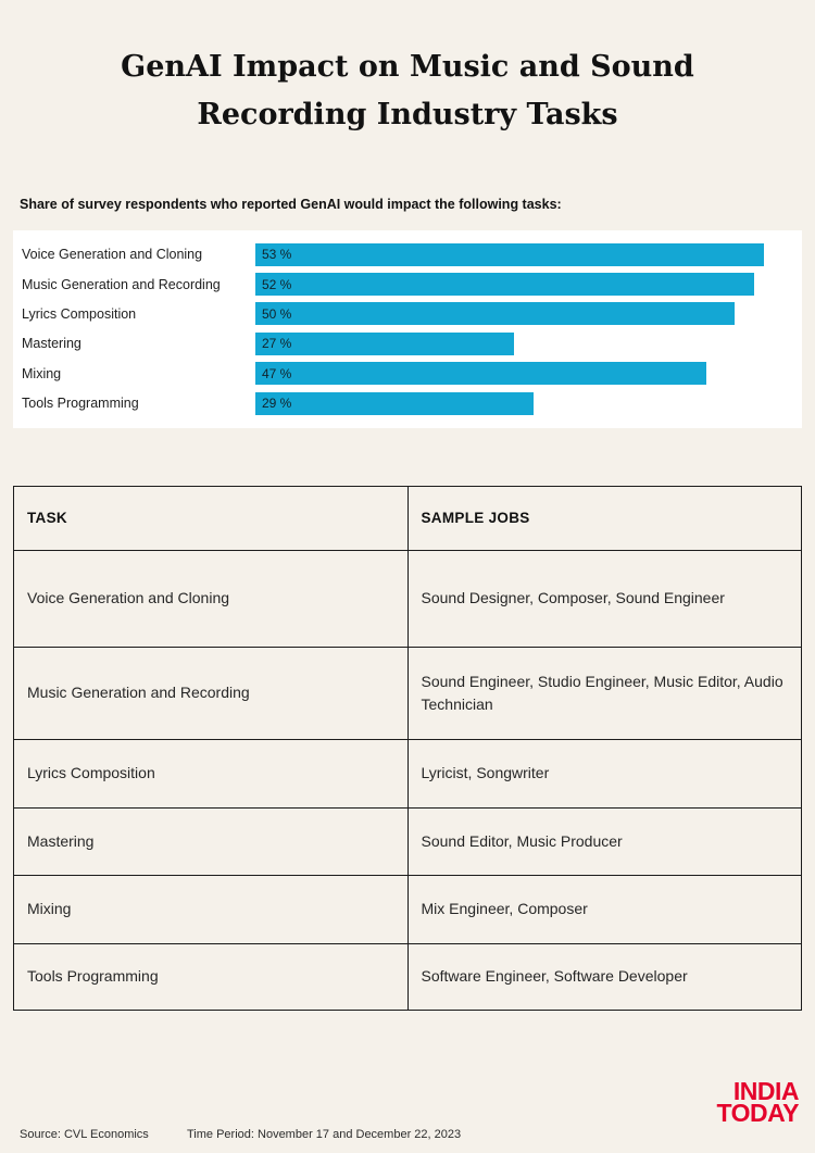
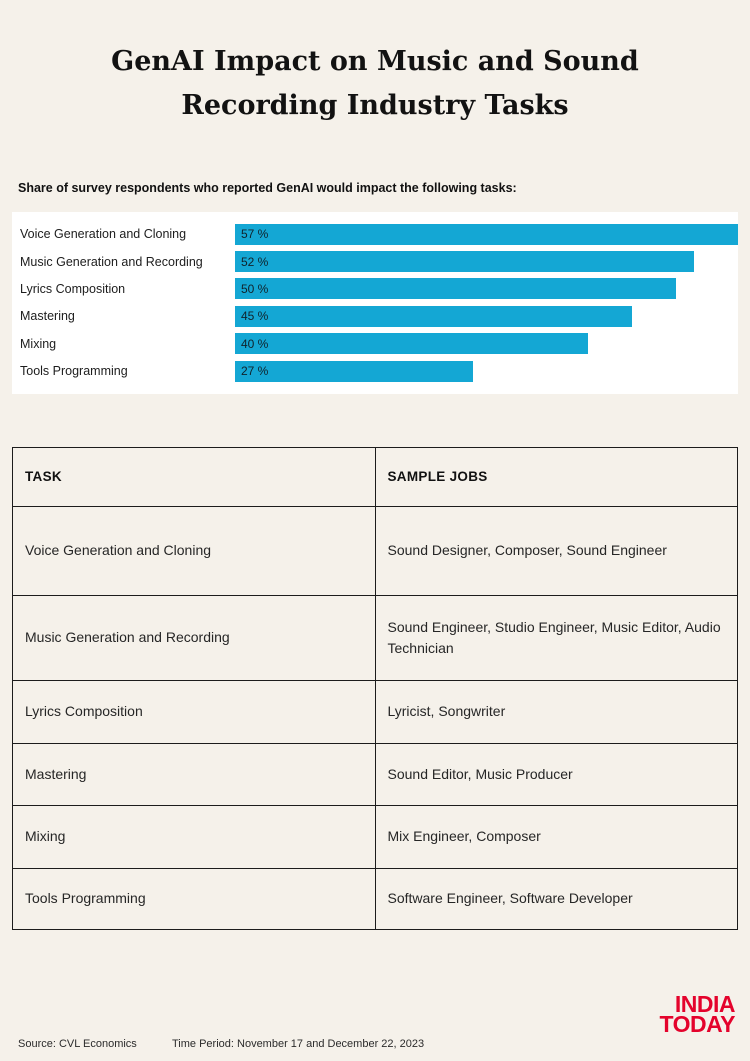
Voice Generation and Cloning: 53 -> 57
Mastering: 27 -> 45
Mixing: 47 -> 40
Tools Programming: 29 -> 27
